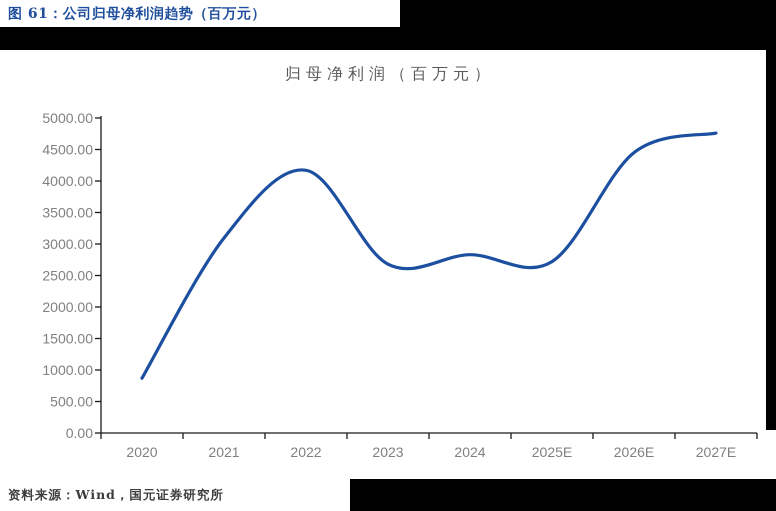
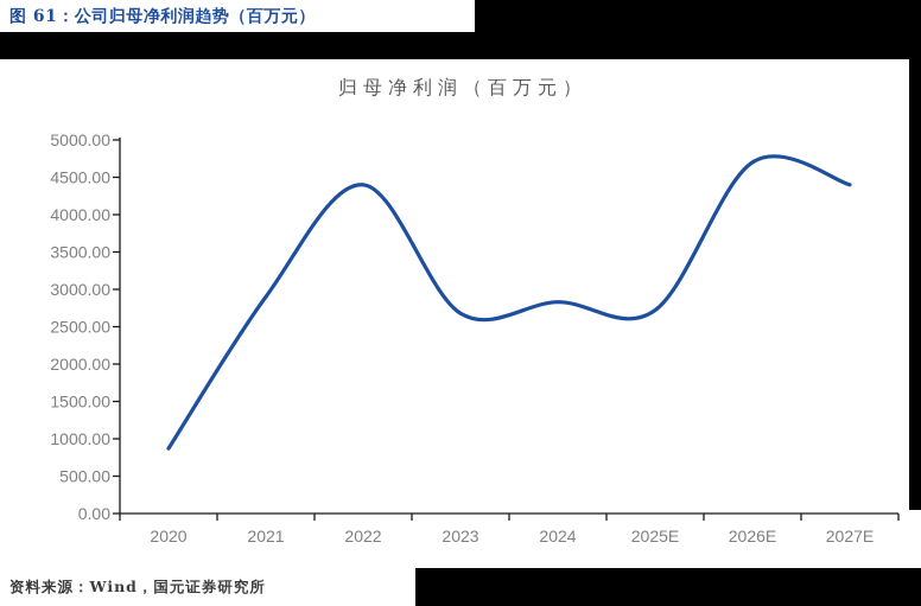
2021: 3100 -> 2900
2022: 4200 -> 4400
2026E: 4400 -> 4700
2027E: 4800 -> 4400
